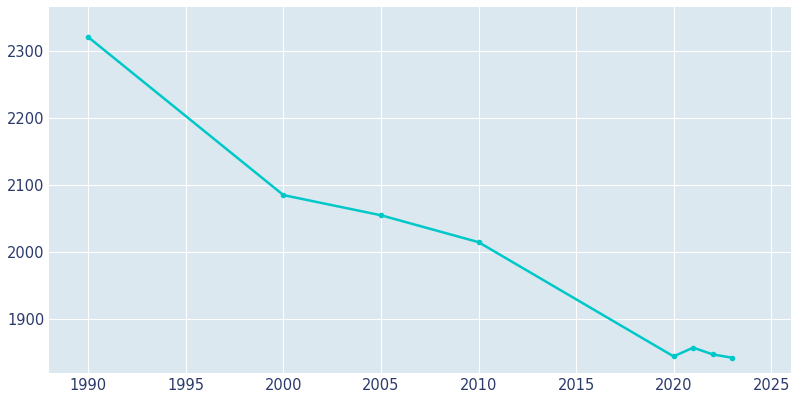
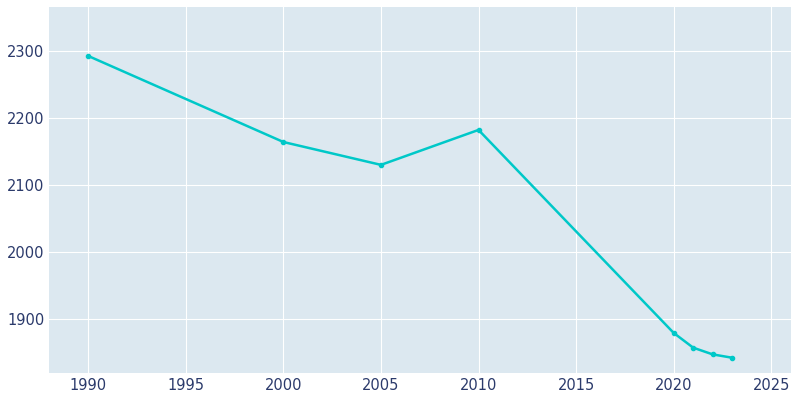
1990: 2320 -> 2292
2000: 2085 -> 2164
2005: 2055 -> 2130
2010: 2015 -> 2182
2020: 1845 -> 1880
